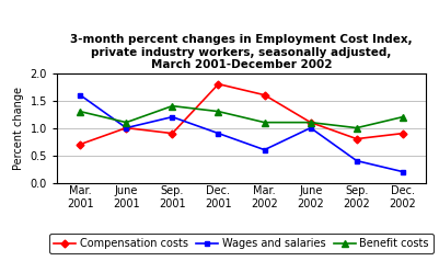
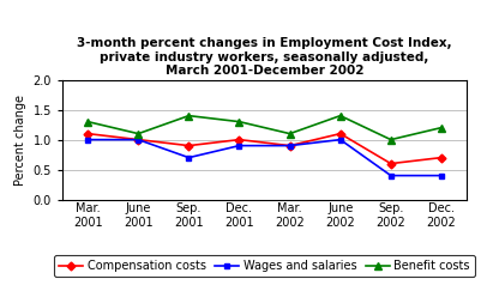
Compensation costs/Mar. 2001: 0.7 -> 1.1
Wages and salaries/Mar. 2001: 1.6 -> 1.0
Wages and salaries/Sep. 2001: 1.2 -> 0.7
Compensation costs/Dec. 2001: 1.8 -> 1.0
Compensation costs/Mar. 2002: 1.6 -> 0.9
Wages and salaries/Mar. 2002: 0.6 -> 0.9
Benefit costs/June 2002: 1.1 -> 1.4
Compensation costs/Sep. 2002: 0.8 -> 0.6
Compensation costs/Dec. 2002: 0.9 -> 0.7
Wages and salaries/Dec. 2002: 0.2 -> 0.4
